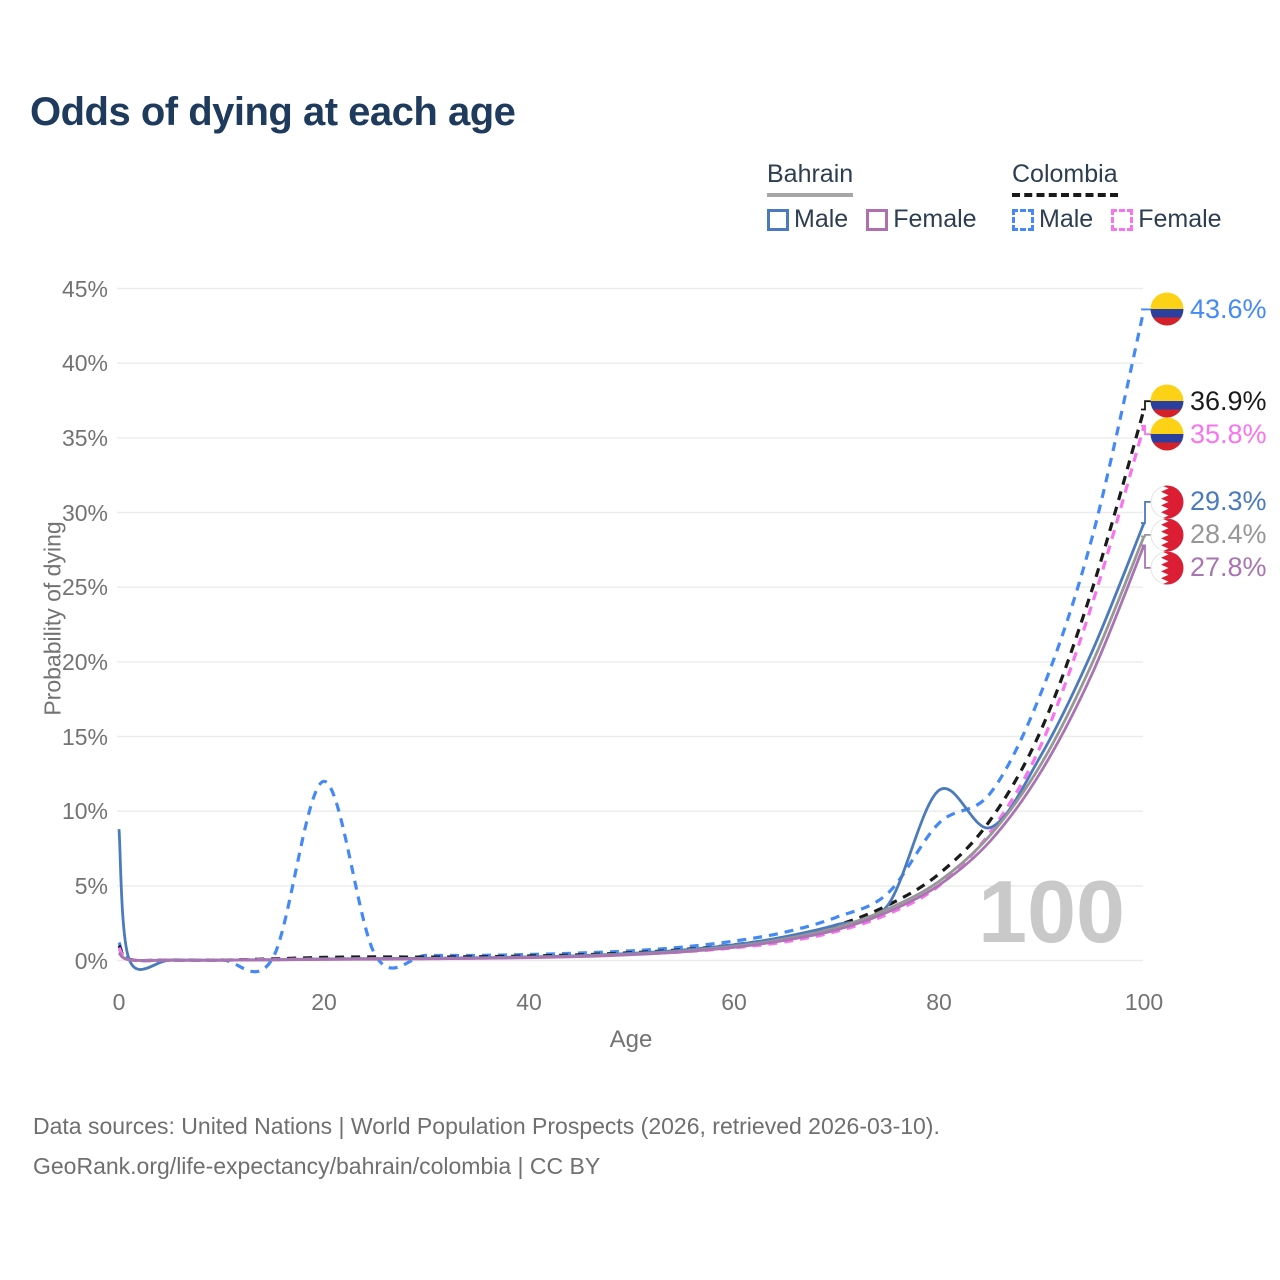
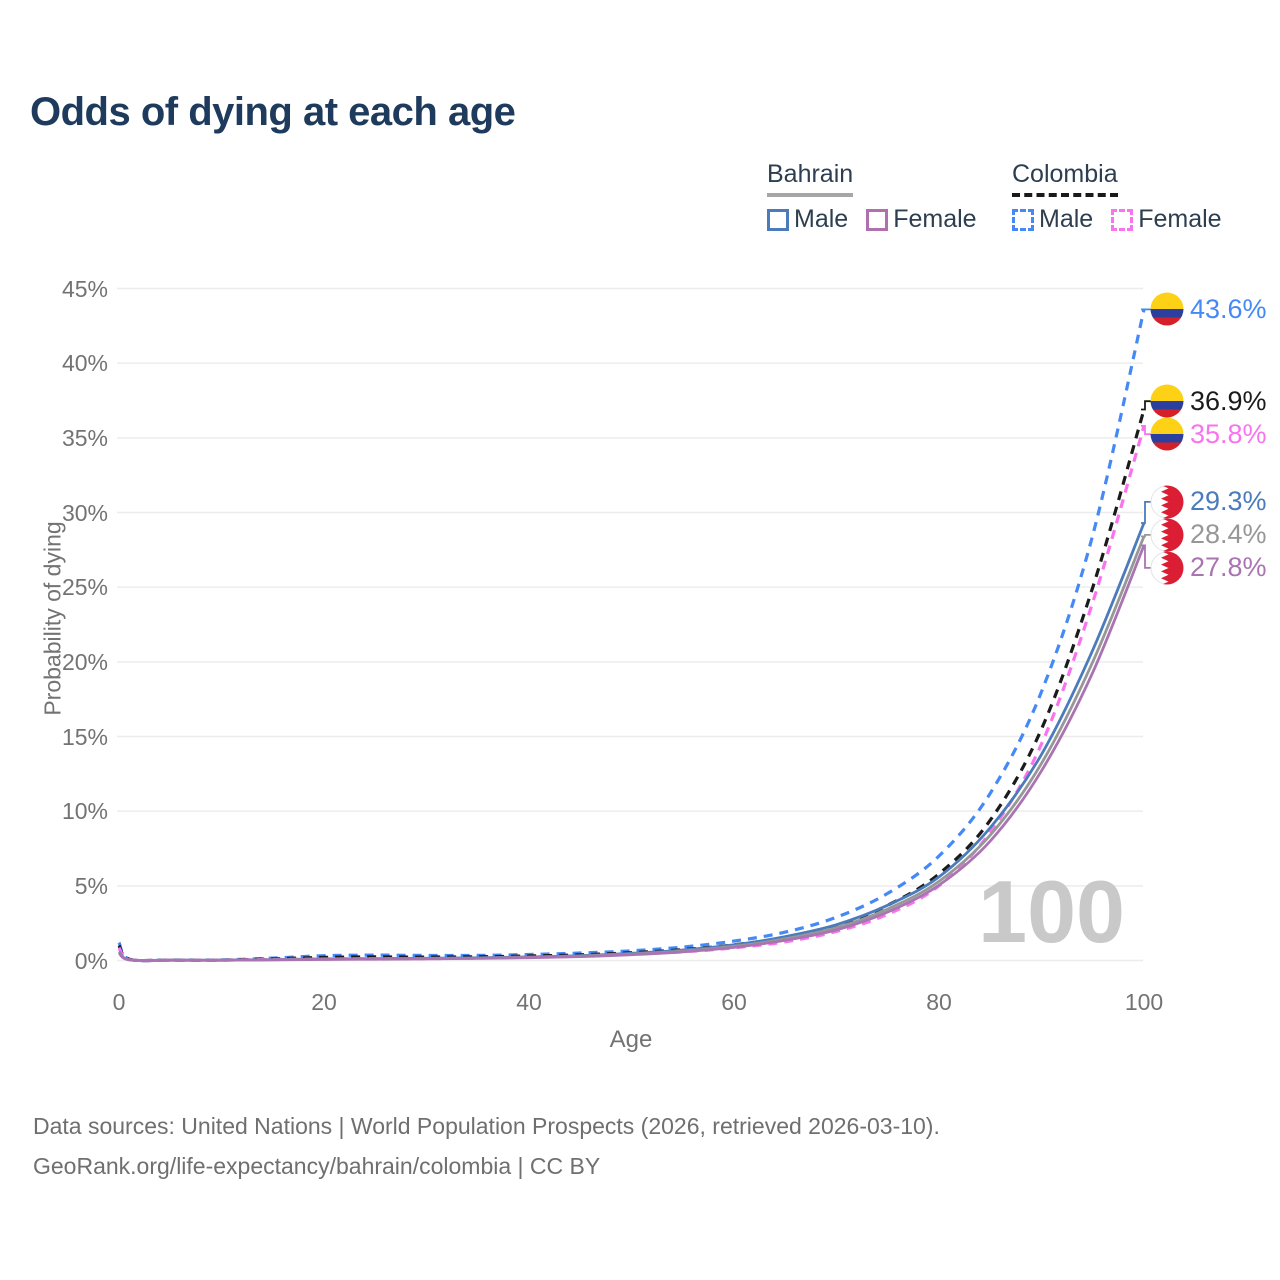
Bahrain Male/0: 8.8% -> 0.6%
Colombia Male/20: 12.0% -> 0.3%
Colombia Male/80: 9.2% -> 7.0%
Bahrain Male/80: 11.4% -> 5.6%
